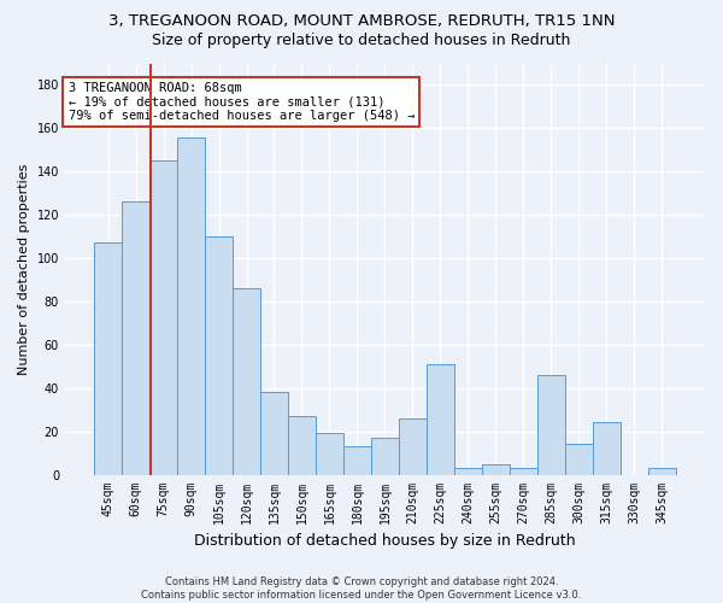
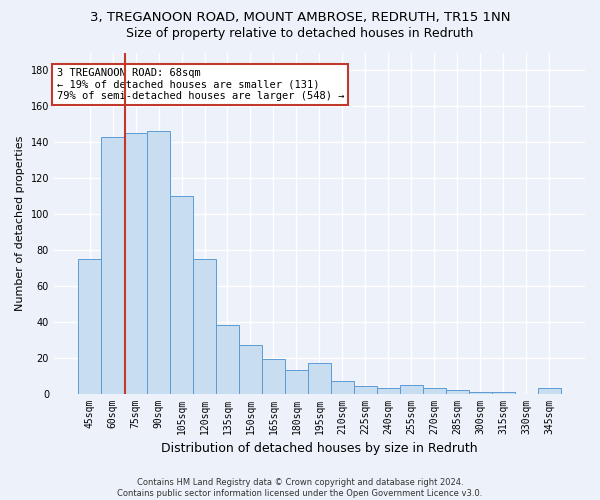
45sqm: 107 -> 75
60sqm: 126 -> 143
90sqm: 156 -> 146
120sqm: 86 -> 75
210sqm: 26 -> 7
225sqm: 51 -> 4
285sqm: 46 -> 2
300sqm: 14 -> 1
315sqm: 24 -> 1
